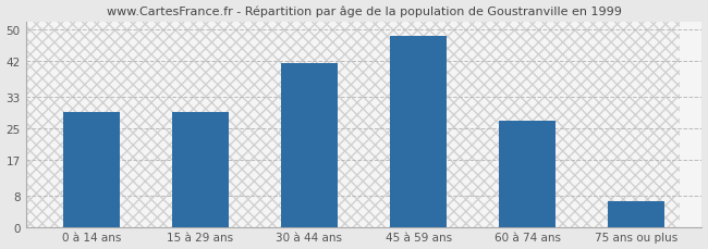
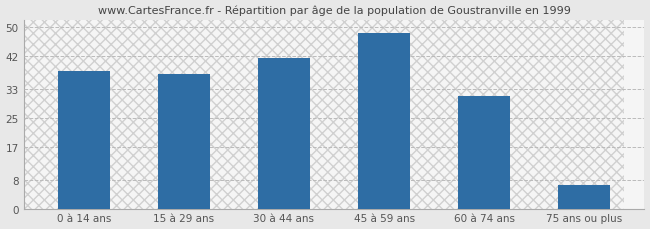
0 à 14 ans: 29.0 -> 38.0
15 à 29 ans: 29.0 -> 37.0
60 à 74 ans: 27.0 -> 31.0
